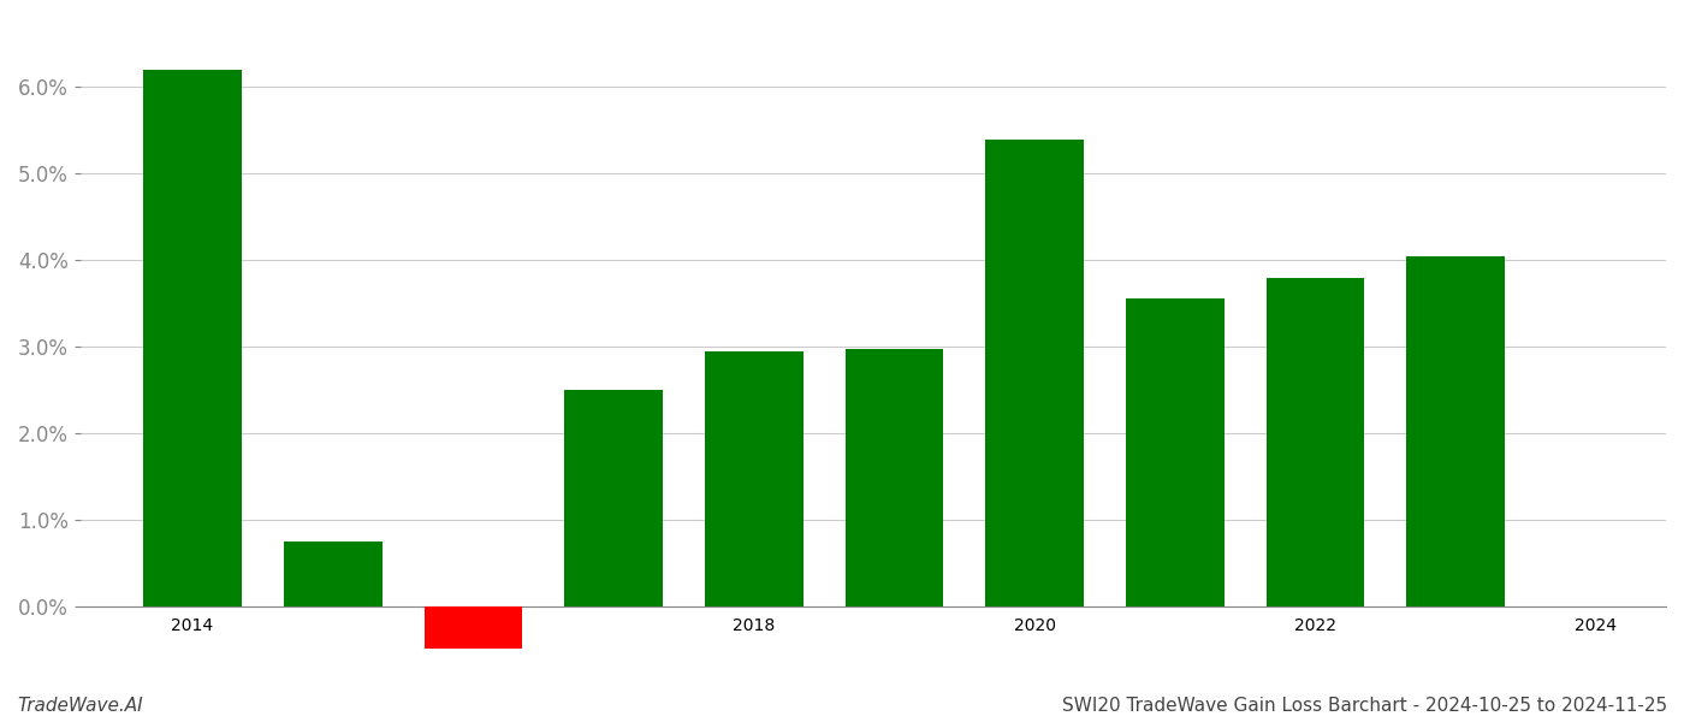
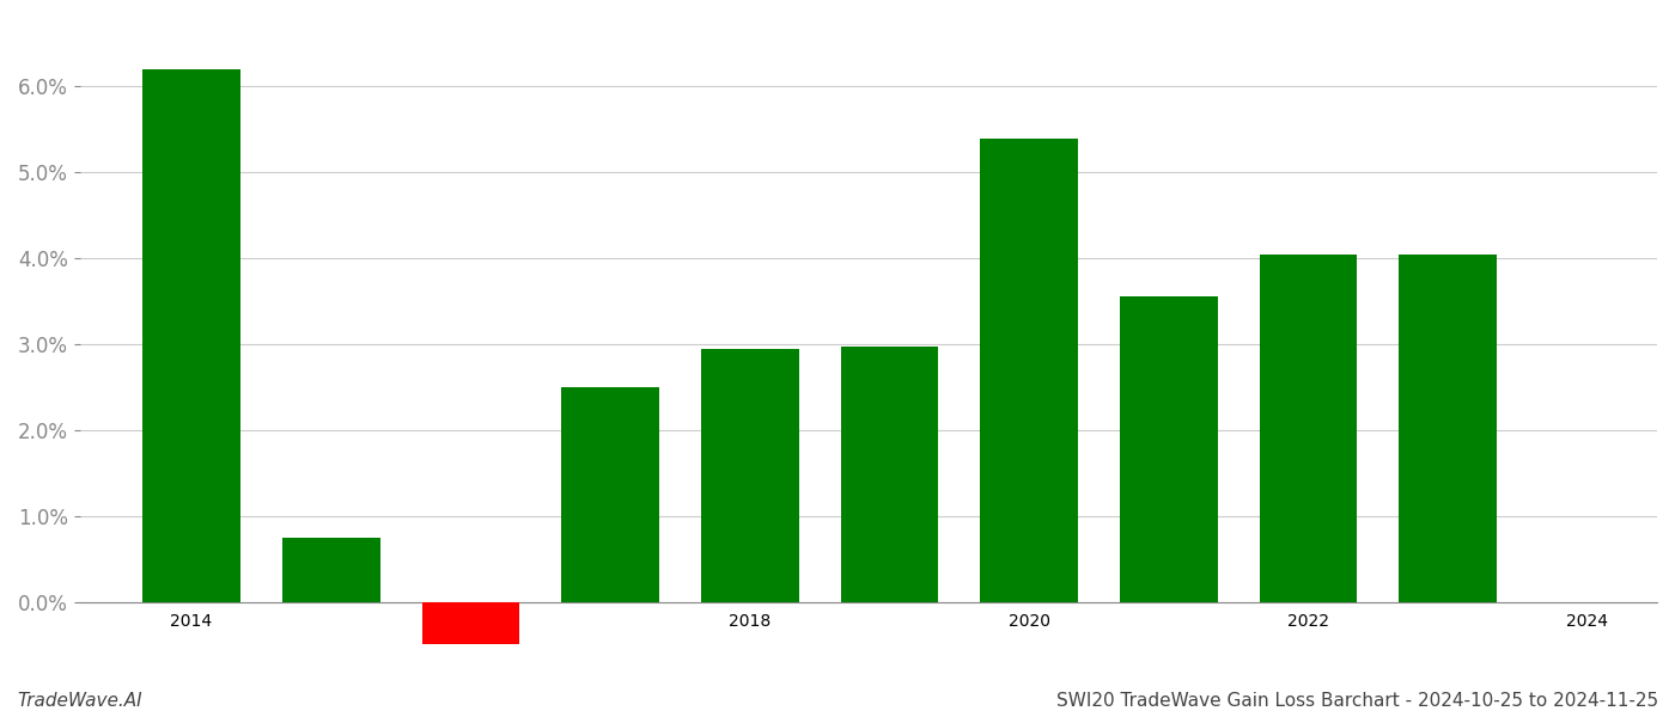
2022: 3.80% -> 4.04%
